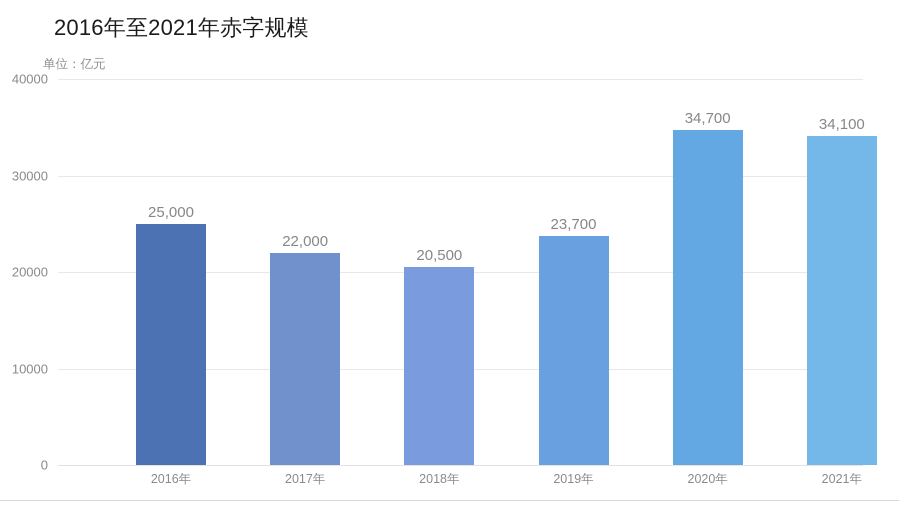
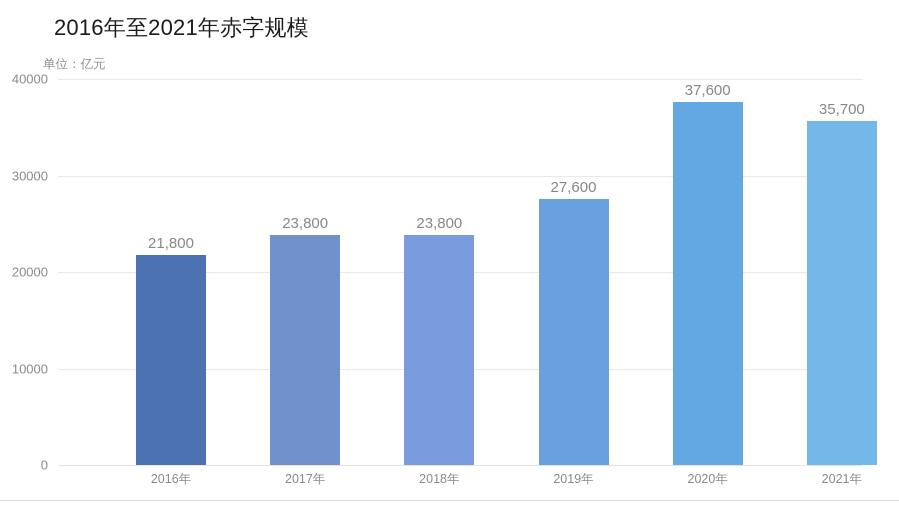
2016年: 25,000 -> 21,800
2017年: 22,000 -> 23,800
2018年: 20,500 -> 23,800
2019年: 23,700 -> 27,600
2020年: 34,700 -> 37,600
2021年: 34,100 -> 35,700
